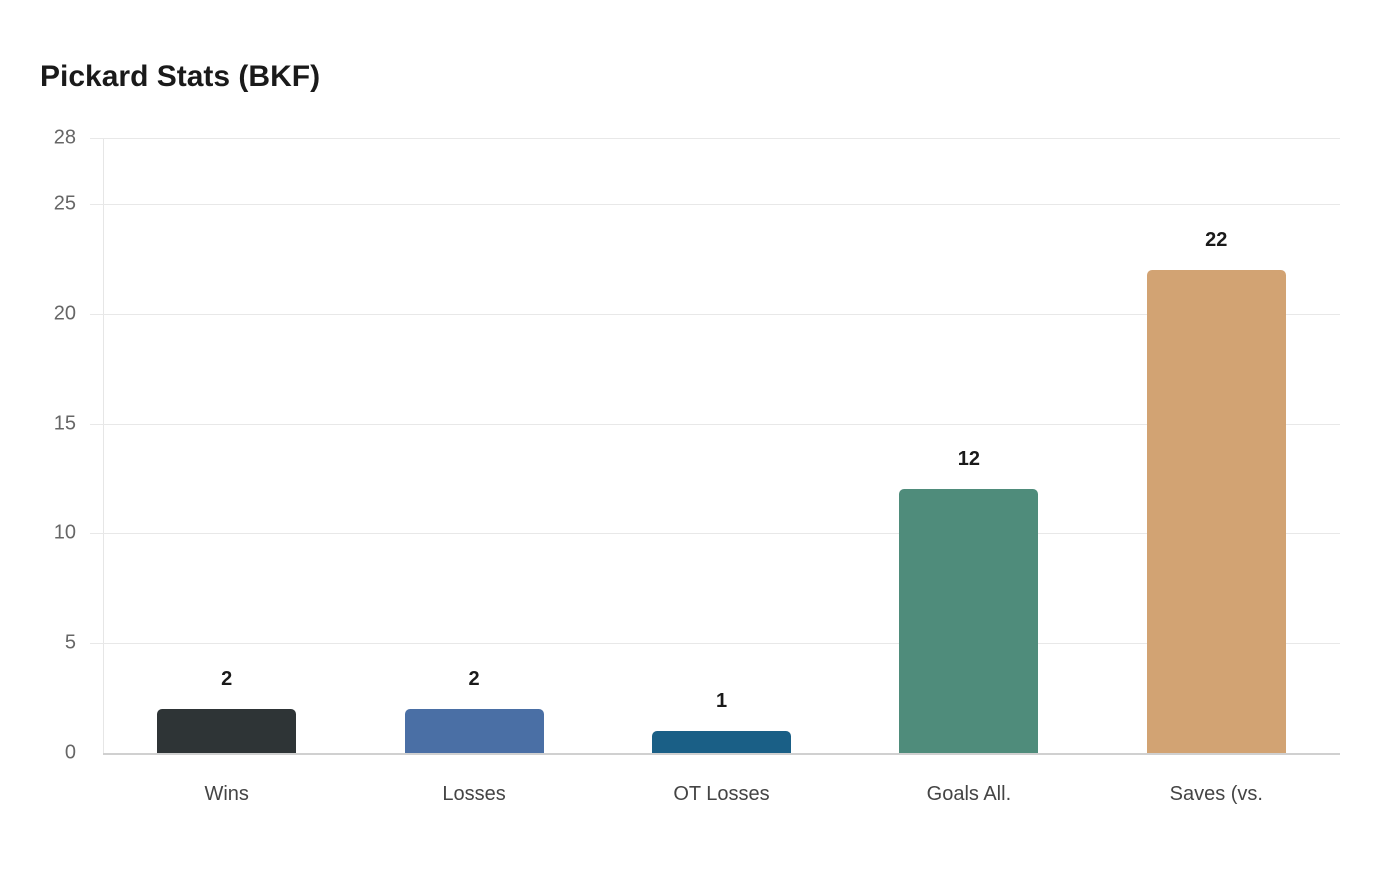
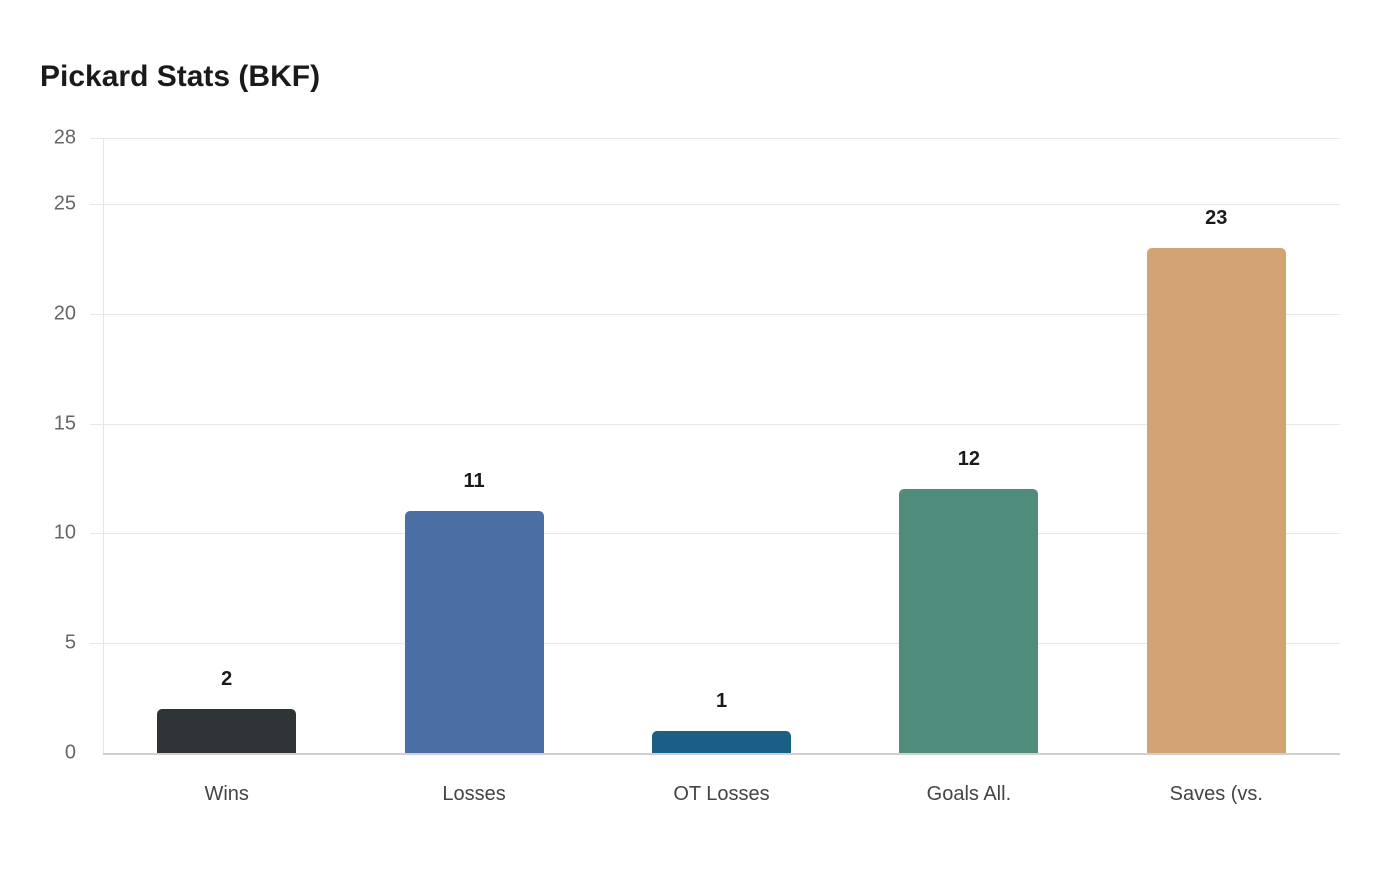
Losses: 2 -> 11
Saves (vs.: 22 -> 23
